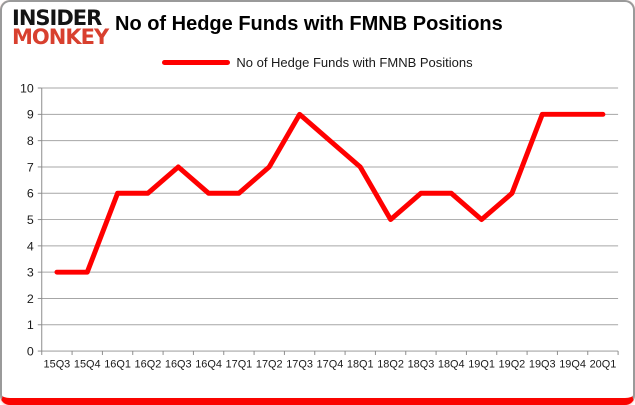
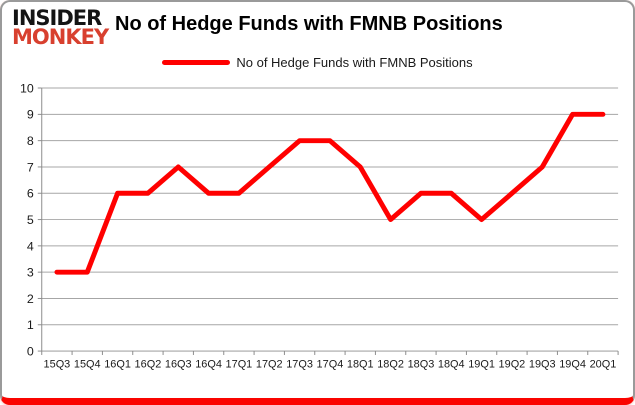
17Q3: 9 -> 8
19Q3: 9 -> 7
